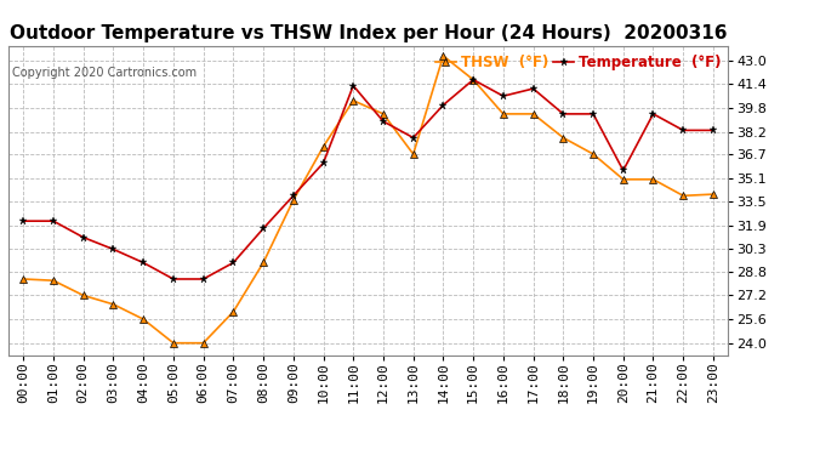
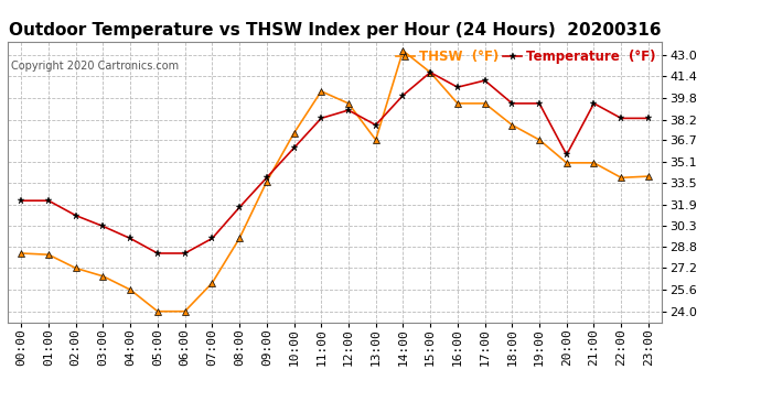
Temperature (°F)/11:00: 41.3 -> 38.3
